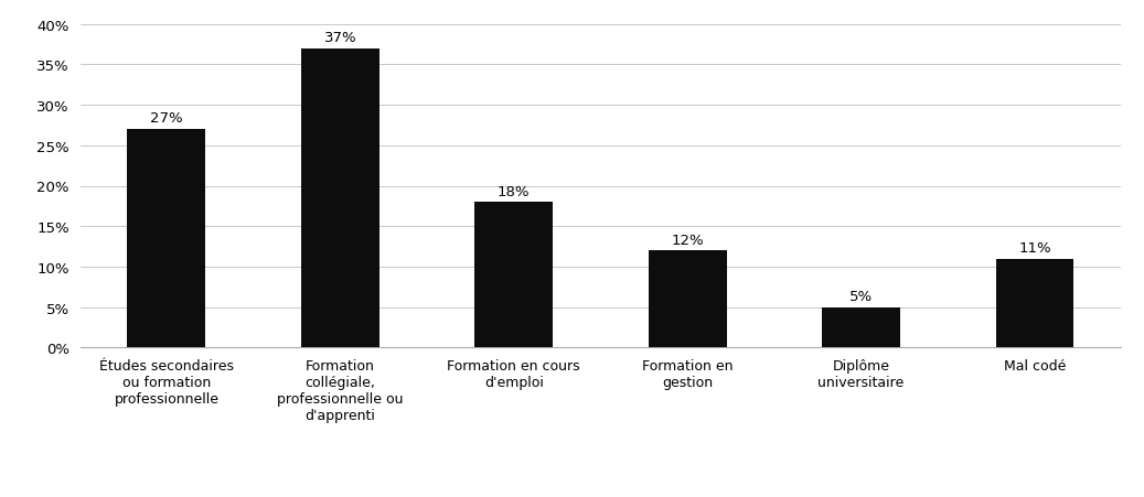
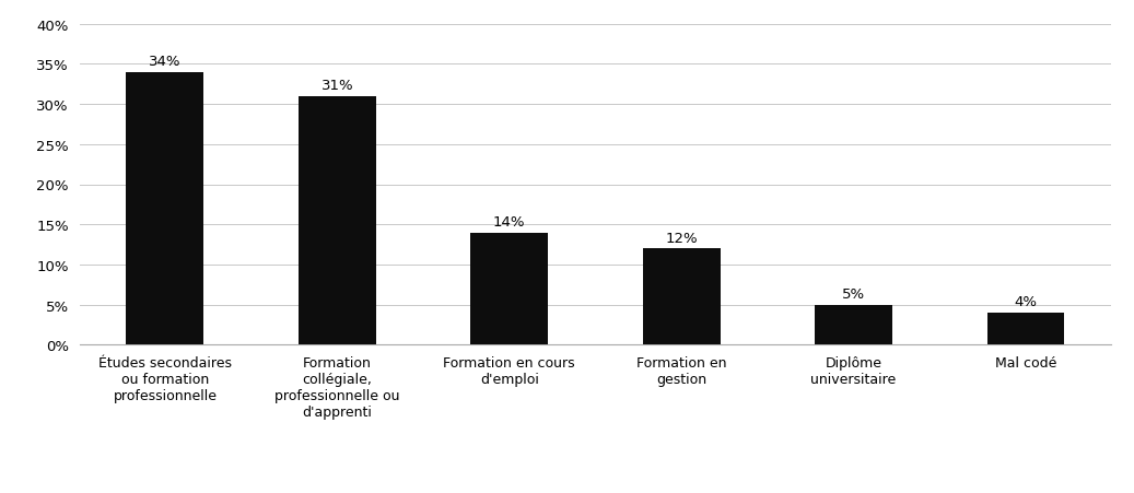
Études secondaires ou formation professionnelle: 27% -> 34%
Formation collégiale, professionnelle ou d'apprenti: 37% -> 31%
Formation en cours d'emploi: 18% -> 14%
Mal codé: 11% -> 4%
